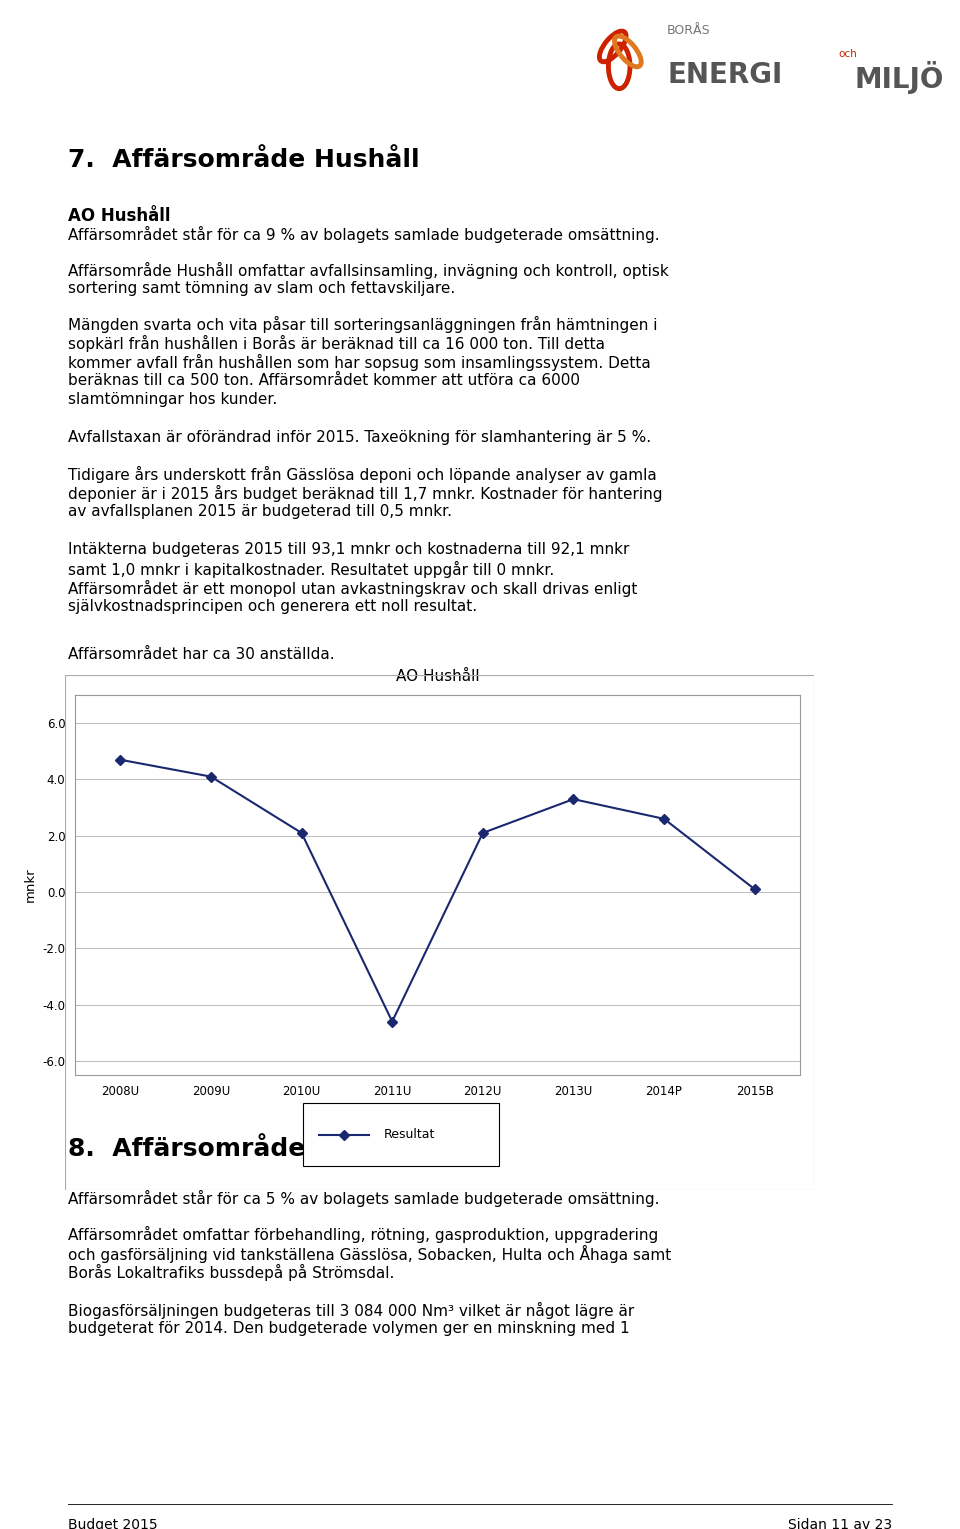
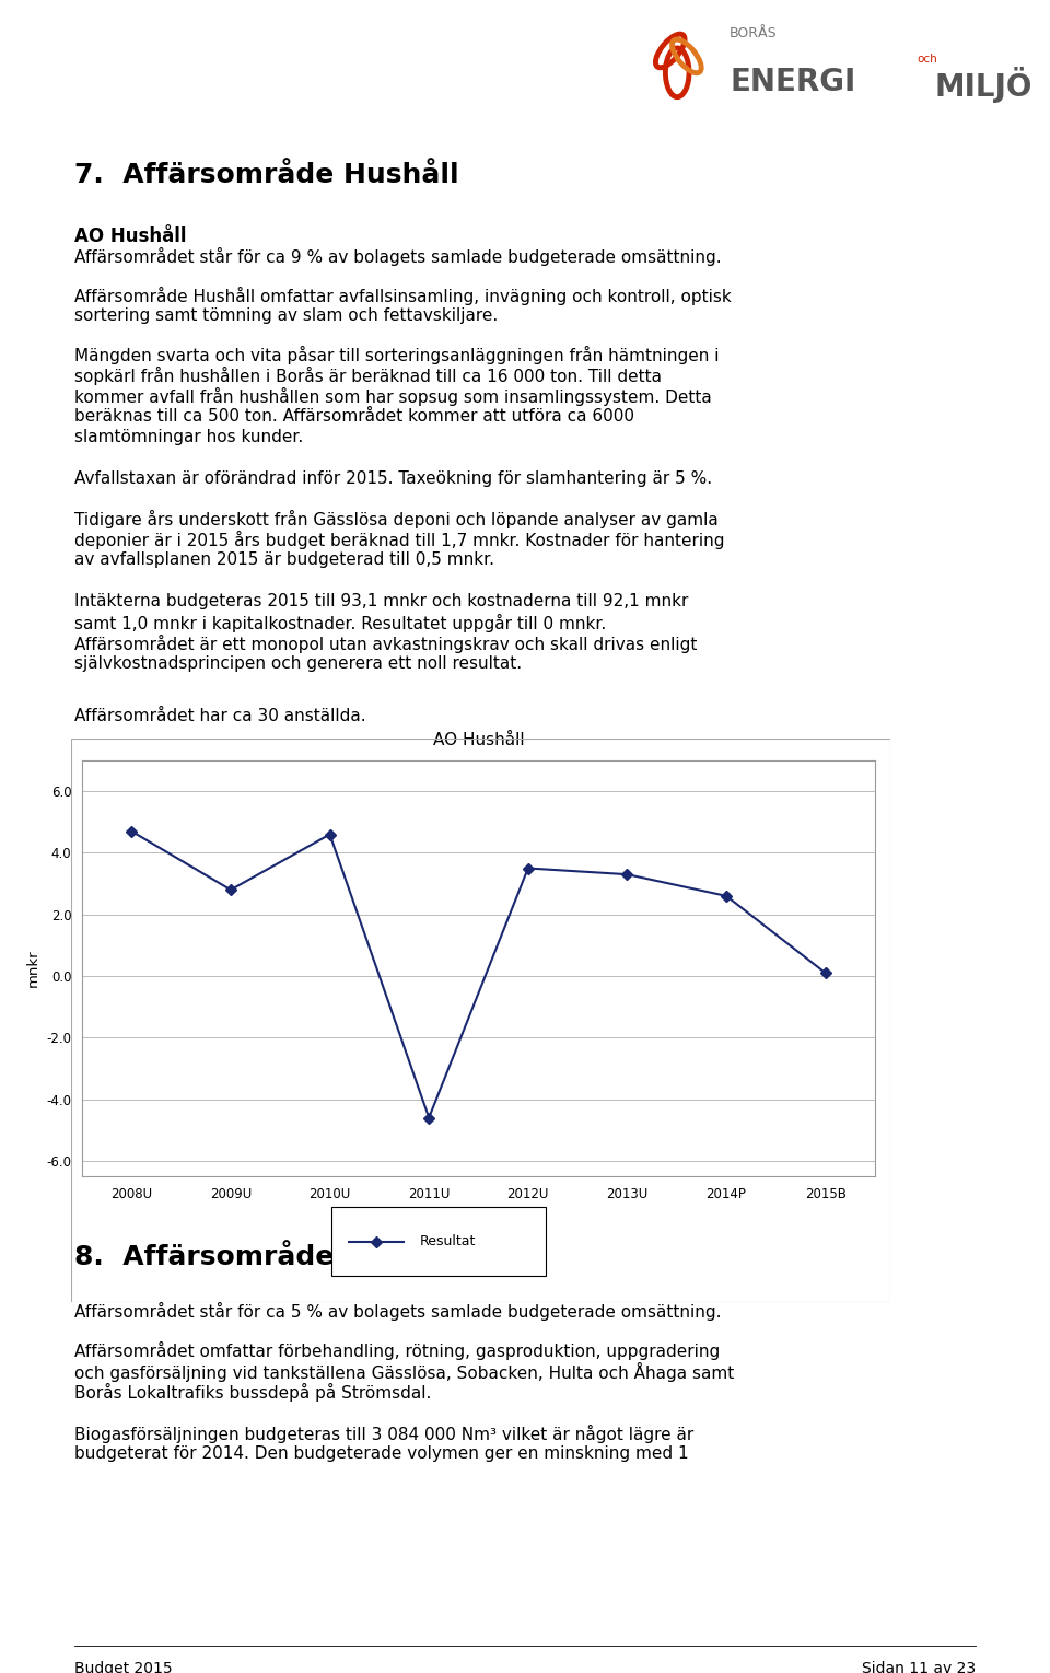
2009U: 4.1 -> 2.8
2010U: 2.1 -> 4.6
2012U: 2.1 -> 3.5
